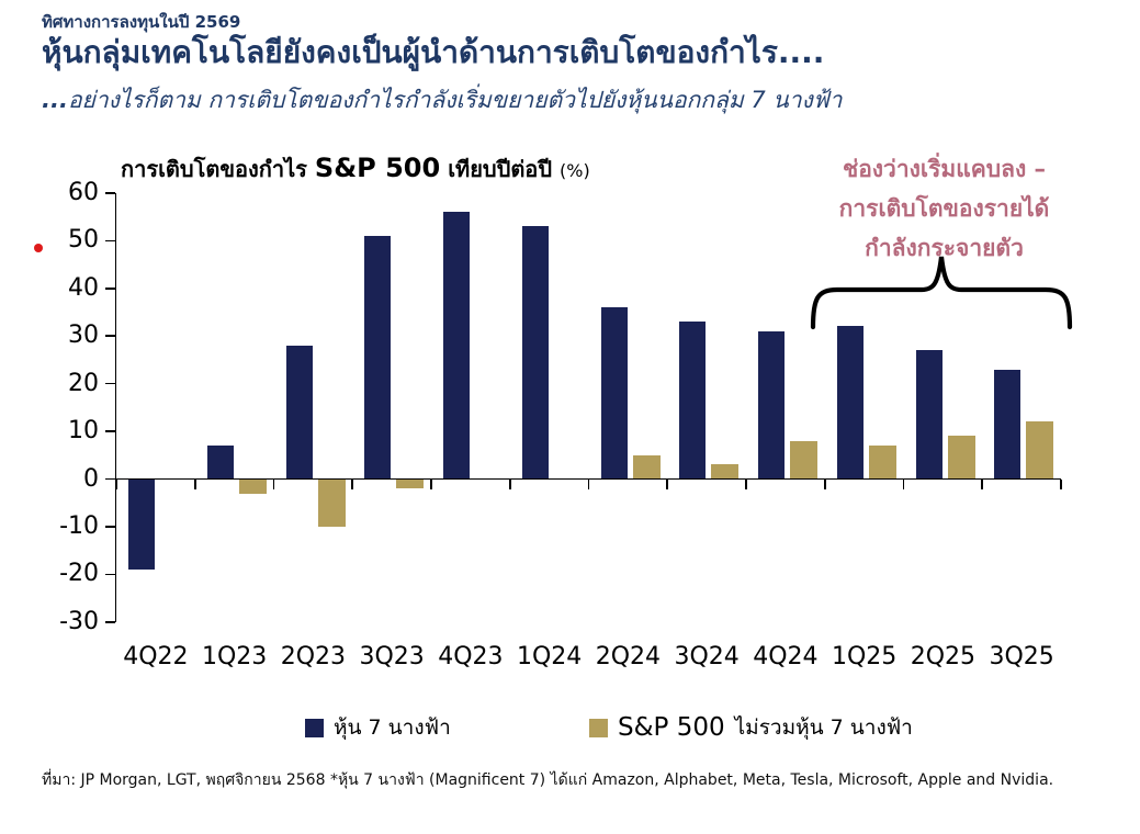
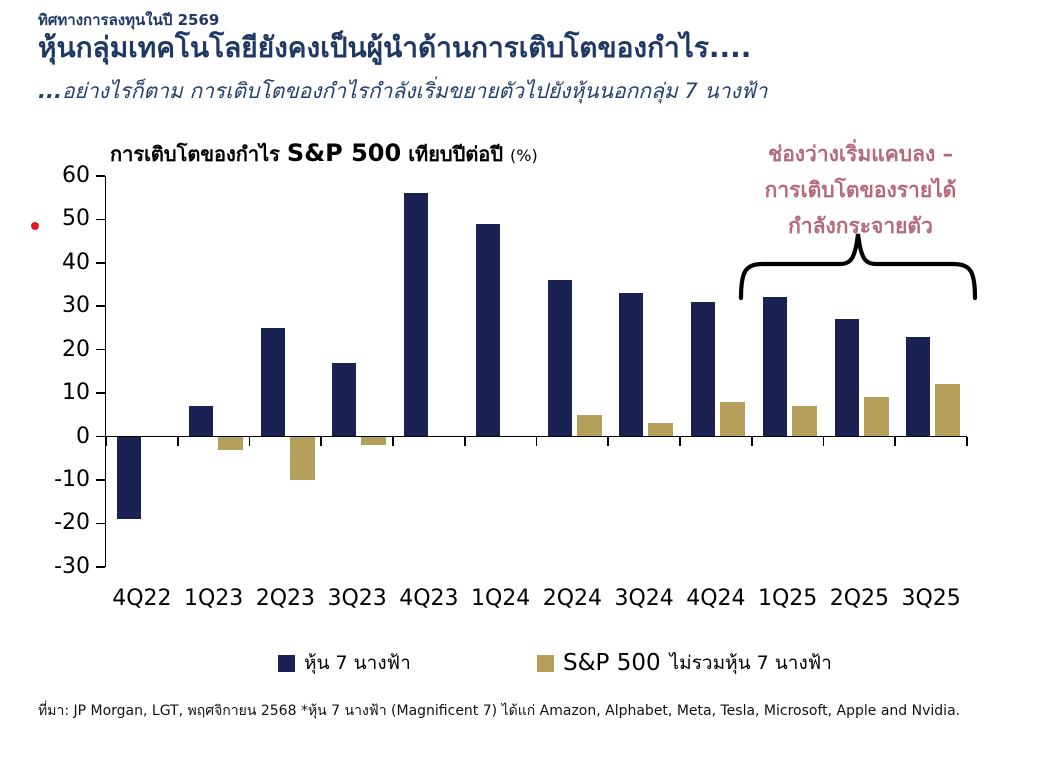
หุ้น 7 นางฟ้า/2Q23: 28 -> 25
หุ้น 7 นางฟ้า/3Q23: 51 -> 17
หุ้น 7 นางฟ้า/1Q24: 53 -> 49
